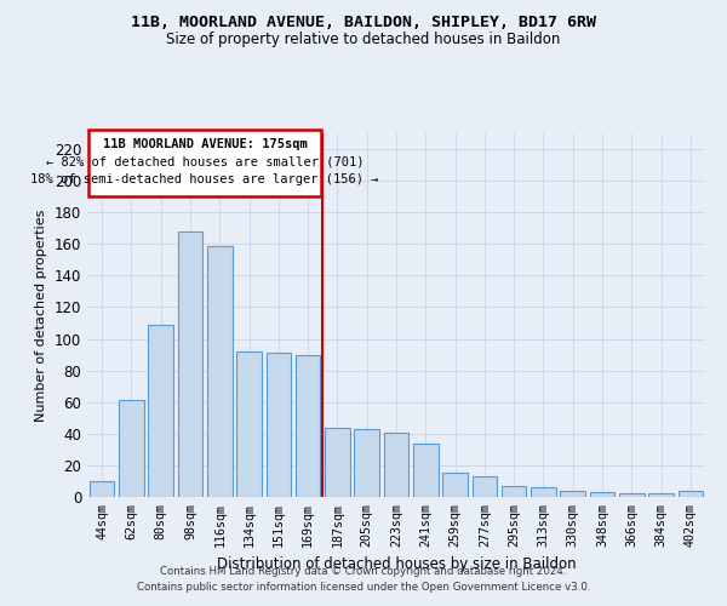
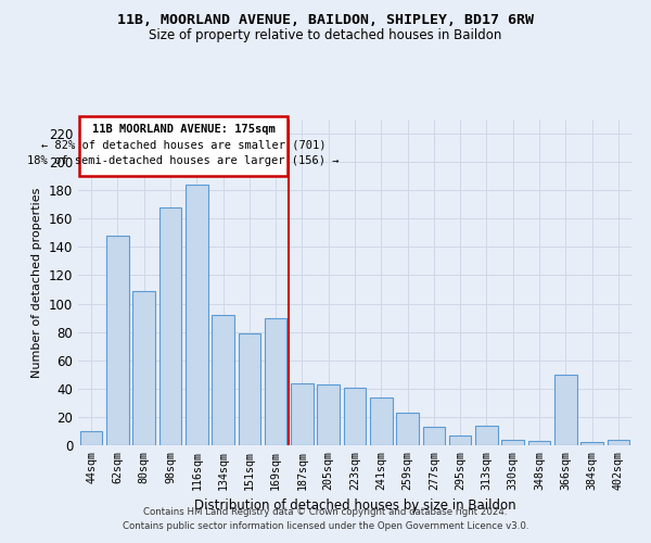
62sqm: 61 -> 148
116sqm: 159 -> 184
151sqm: 91 -> 79
259sqm: 15 -> 23
313sqm: 6 -> 14
366sqm: 2 -> 50
